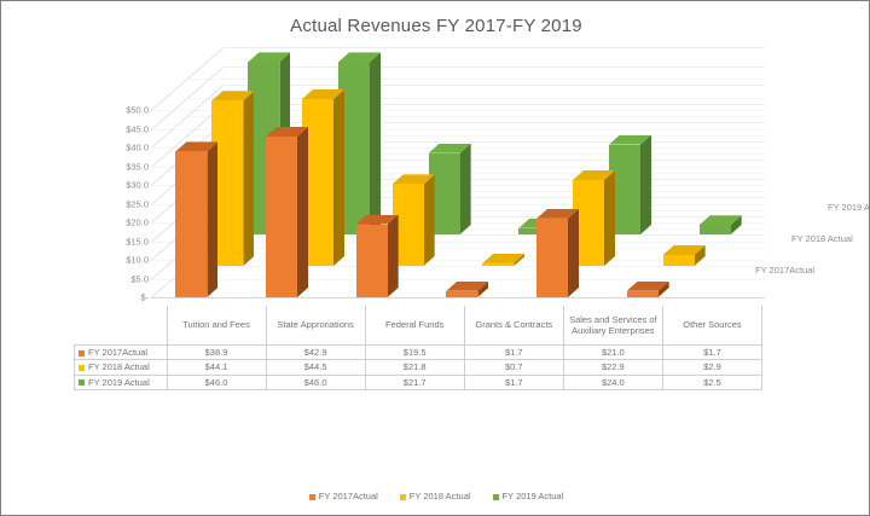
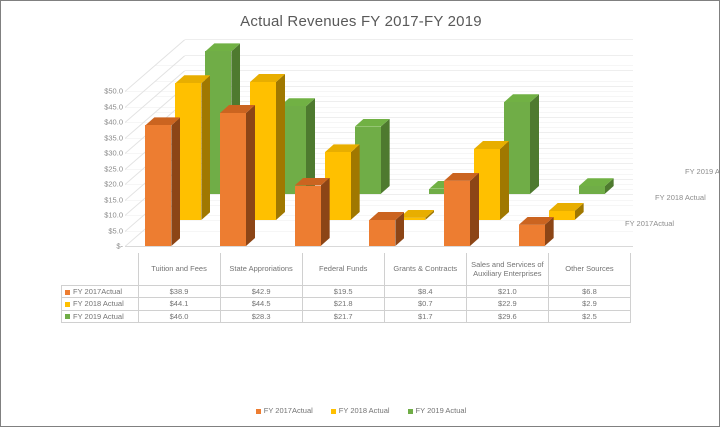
FY 2019 Actual/State Approriations: $46.0 -> $28.3
FY 2017Actual/Grants & Contracts: $1.7 -> $8.4
FY 2019 Actual/Sales and Services of Auxiliary Enterprises: $24.0 -> $29.6
FY 2017Actual/Other Sources: $1.7 -> $6.8
